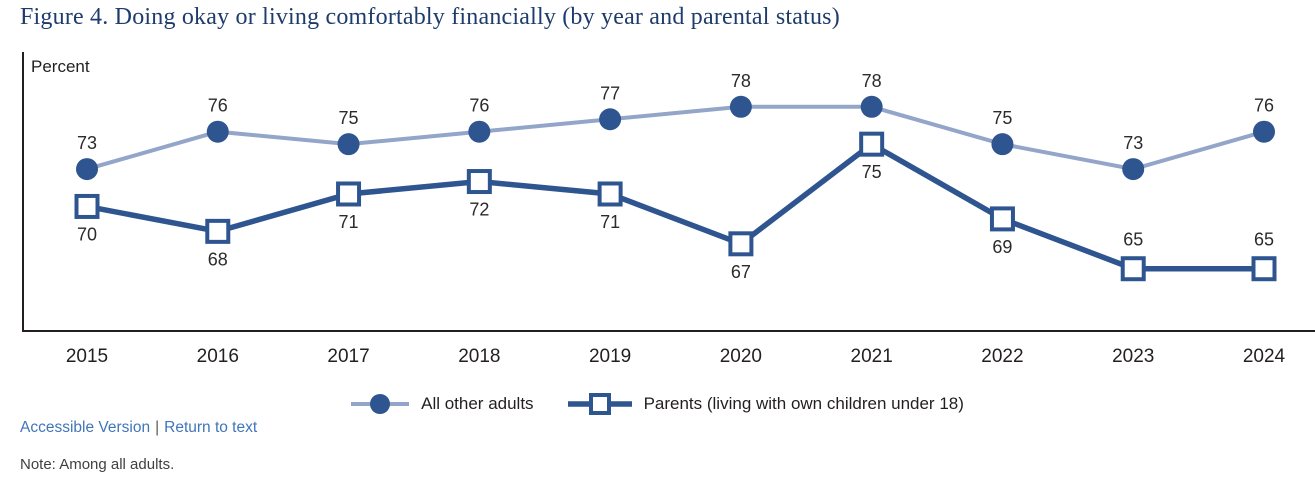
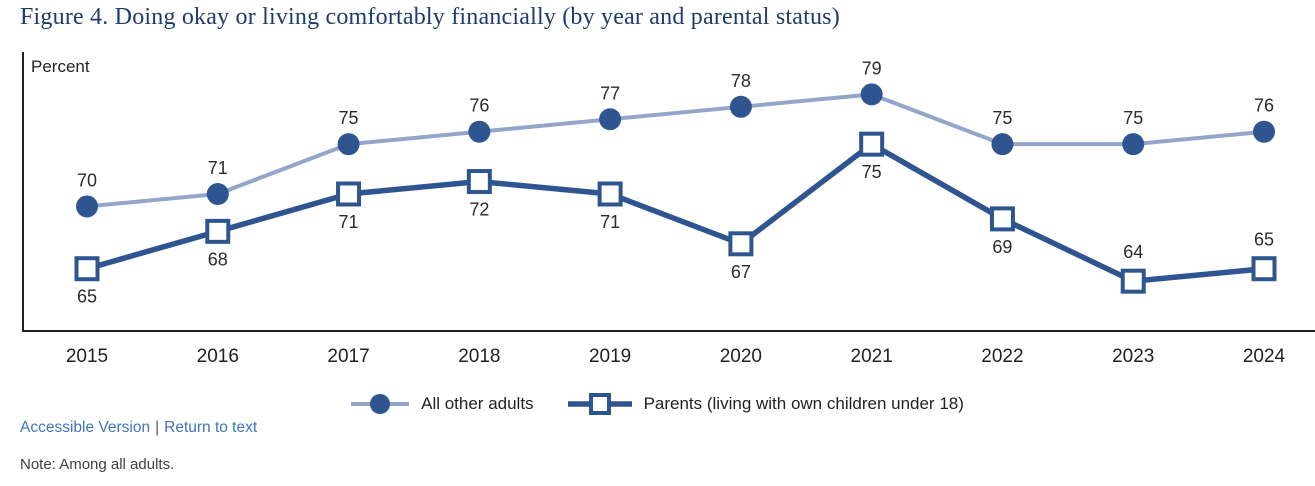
All other adults/2015: 73 -> 70
Parents (living with own children under 18)/2015: 70 -> 65
All other adults/2016: 76 -> 71
All other adults/2021: 78 -> 79
All other adults/2023: 73 -> 75
Parents (living with own children under 18)/2023: 65 -> 64
